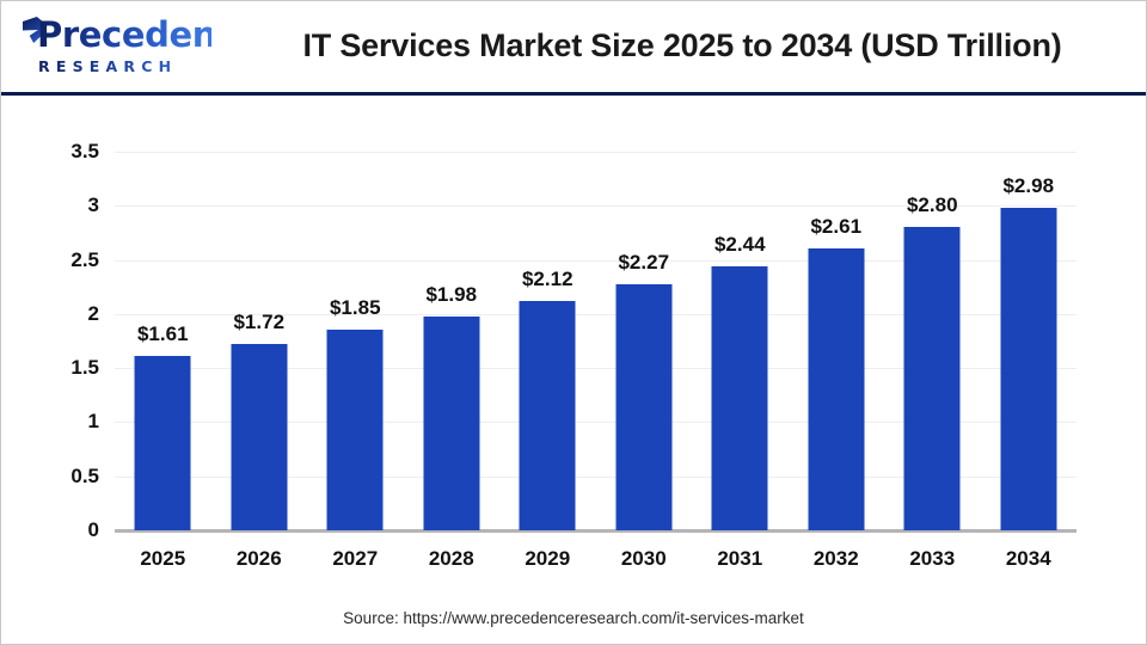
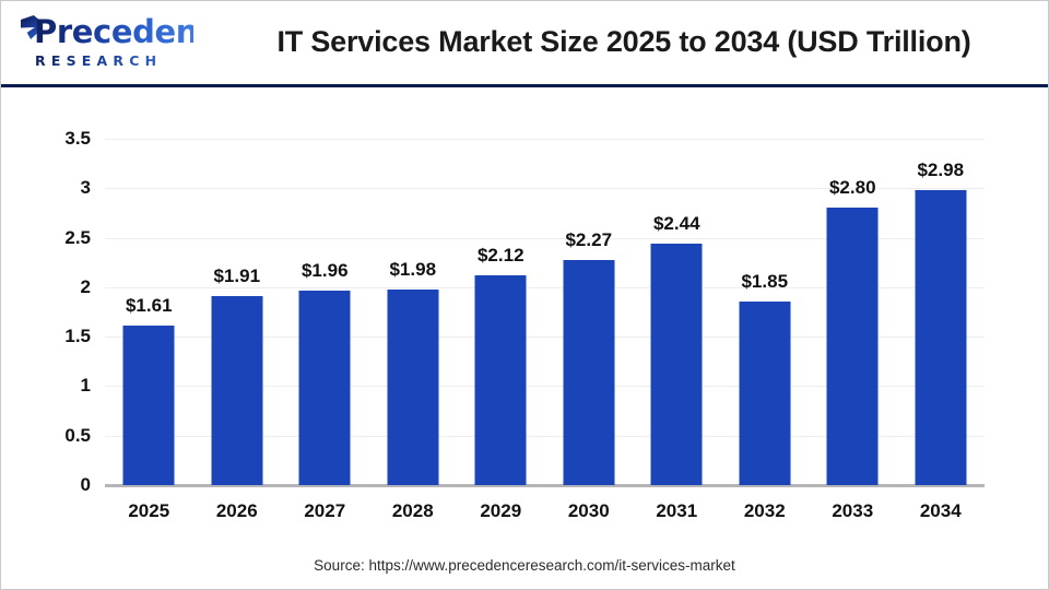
2026: $1.72 -> $1.91
2027: $1.85 -> $1.96
2032: $2.61 -> $1.85
